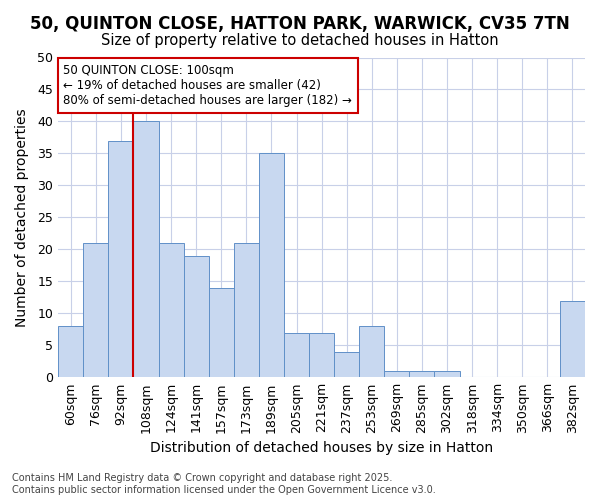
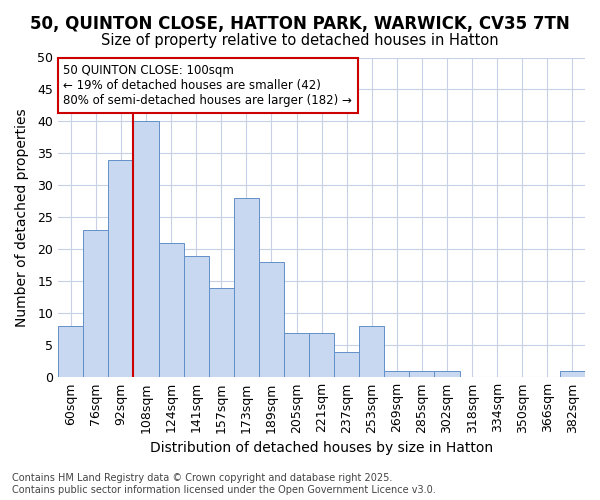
76sqm: 21 -> 23
92sqm: 37 -> 34
173sqm: 21 -> 28
189sqm: 35 -> 18
382sqm: 12 -> 1
